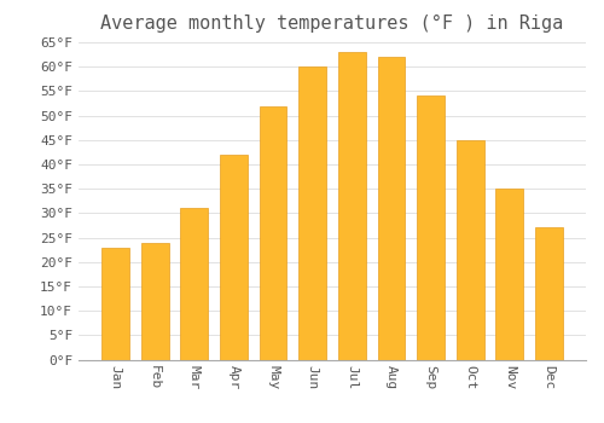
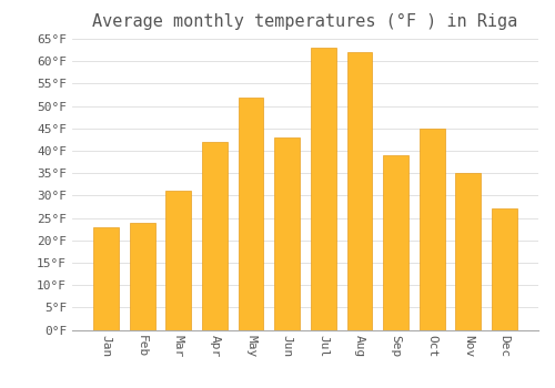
Jun: 60°F -> 43°F
Sep: 54°F -> 39°F
